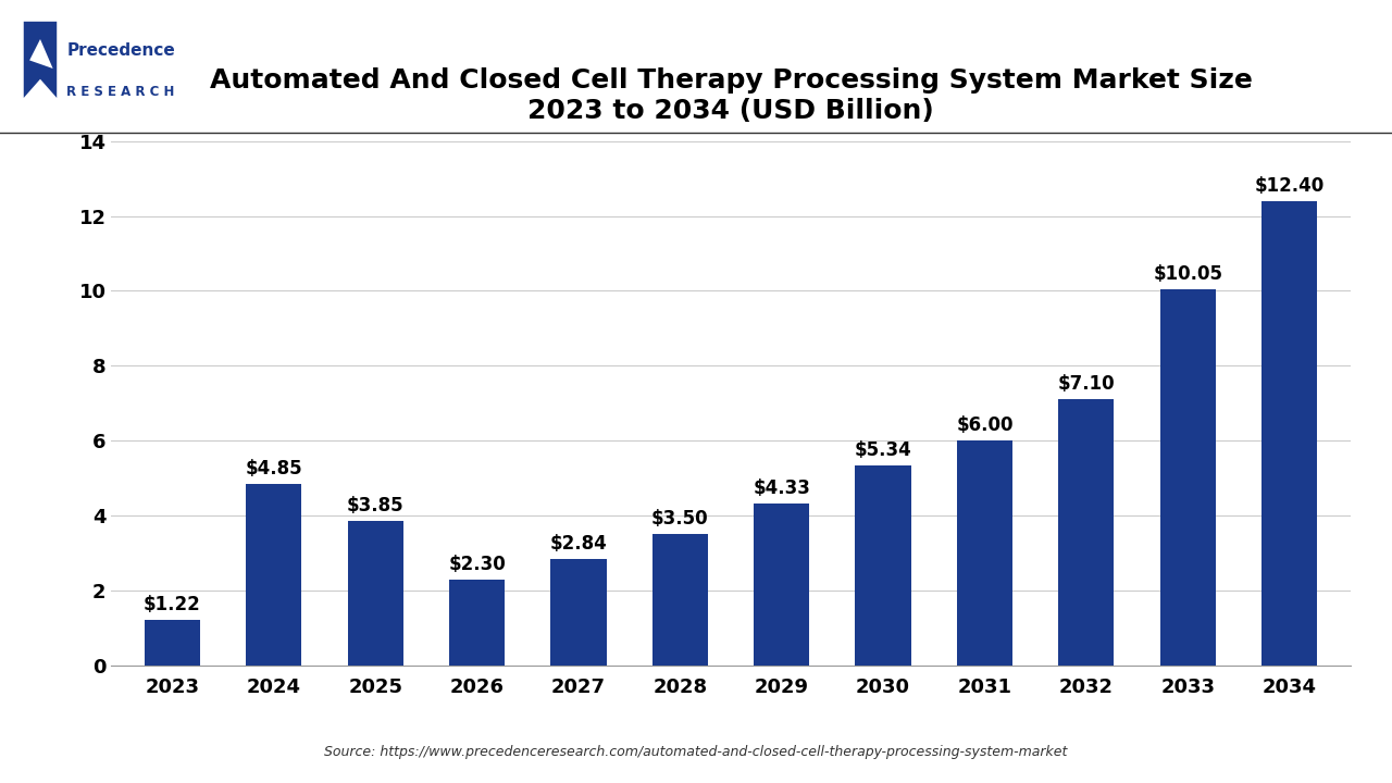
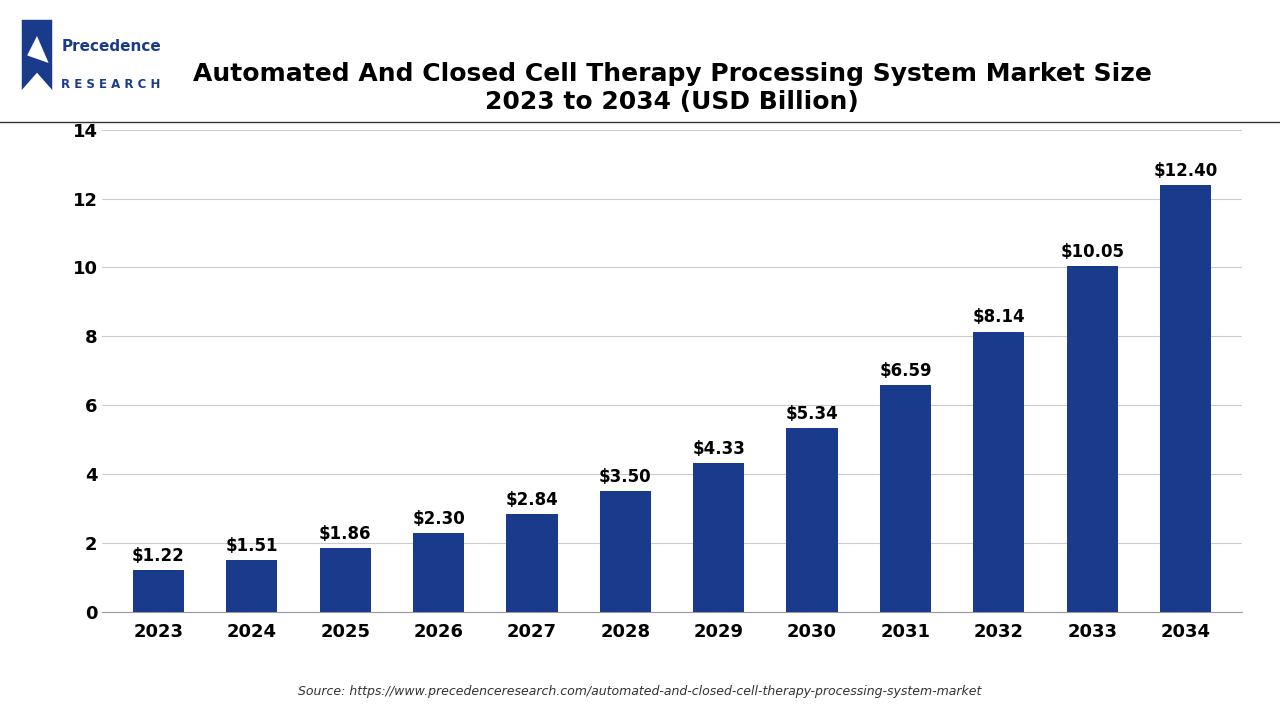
2024: $4.85 -> $1.51
2025: $3.85 -> $1.86
2031: $6.00 -> $6.59
2032: $7.10 -> $8.14
